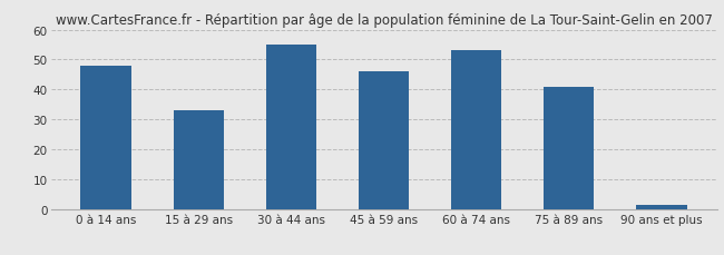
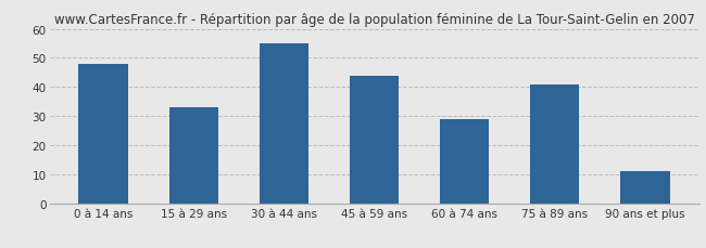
45 à 59 ans: 46.0 -> 44.0
60 à 74 ans: 53.0 -> 29.0
90 ans et plus: 1.5 -> 11.0
